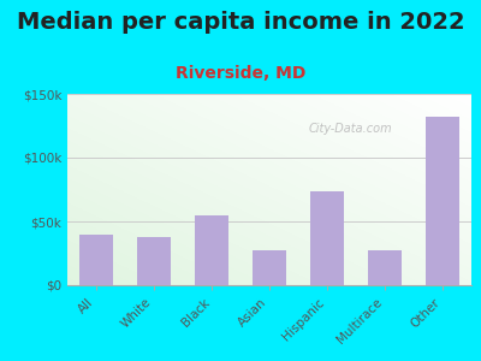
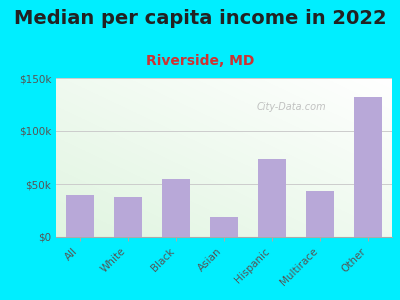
Asian: $27k -> $19k
Multirace: $27k -> $43k
